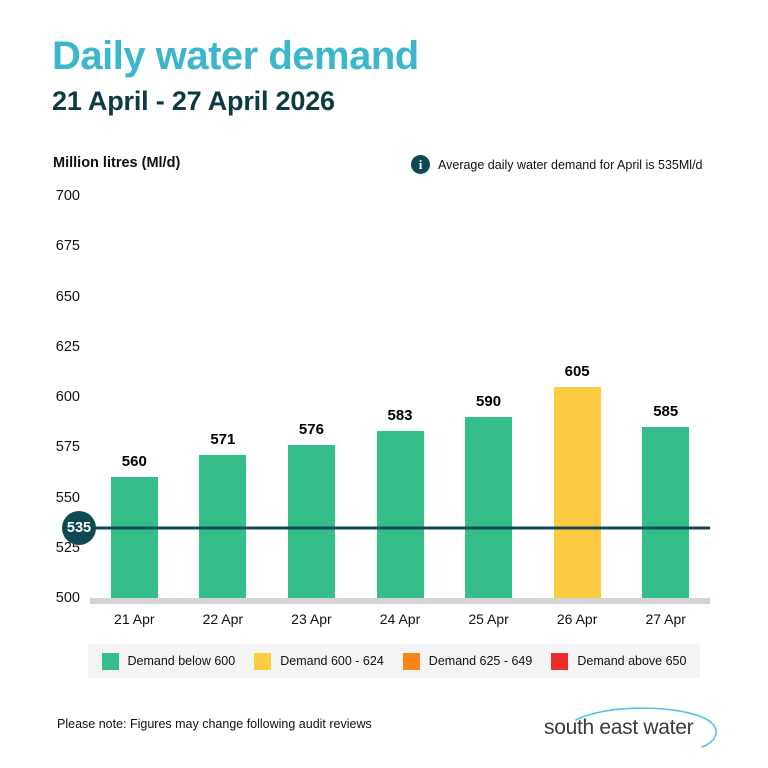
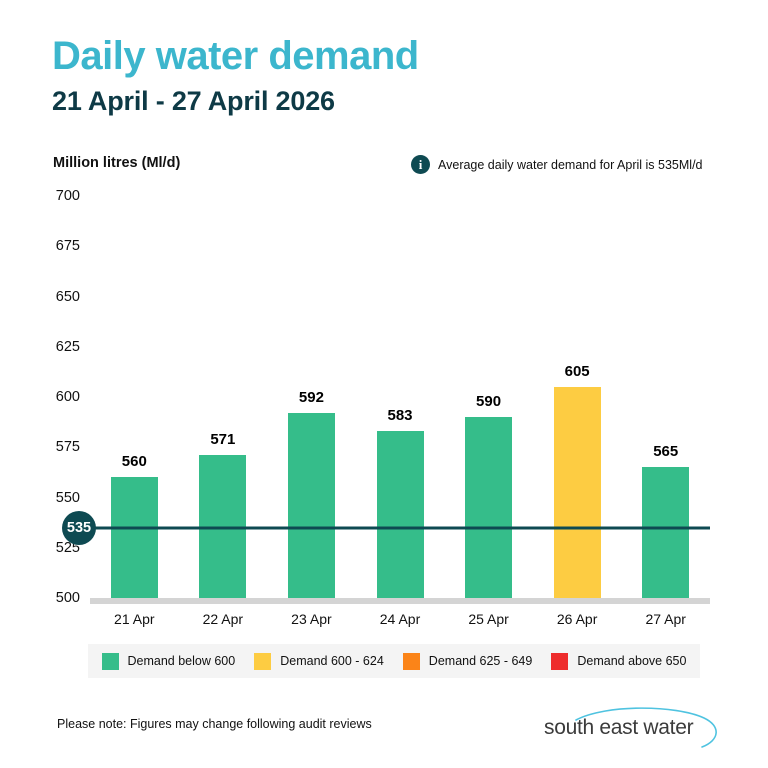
23 Apr: 576 -> 592
27 Apr: 585 -> 565
